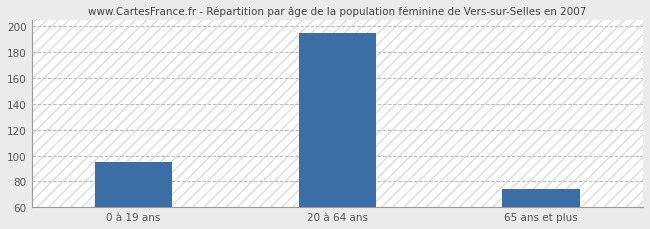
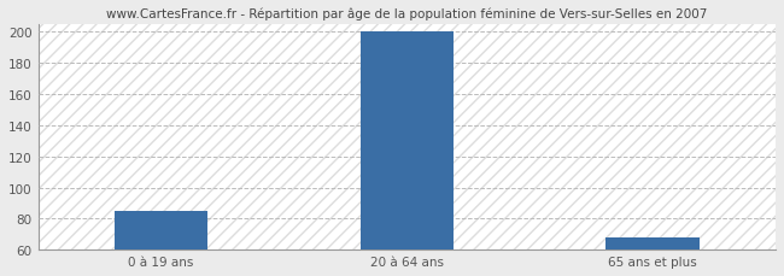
0 à 19 ans: 95 -> 85
20 à 64 ans: 195 -> 200
65 ans et plus: 74 -> 68
